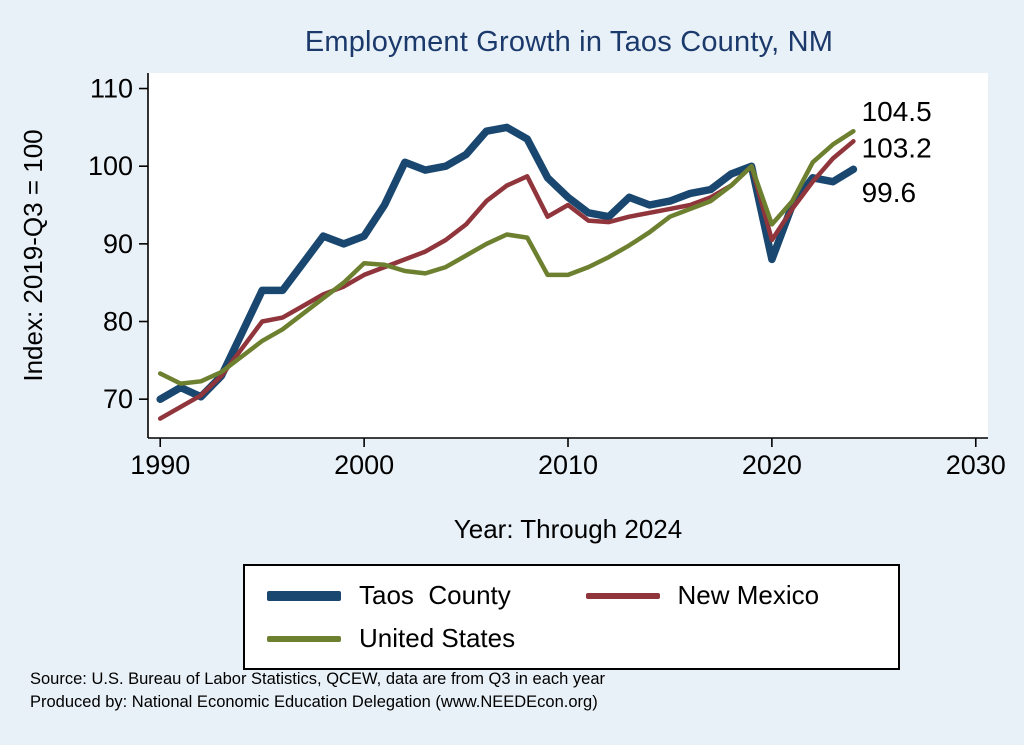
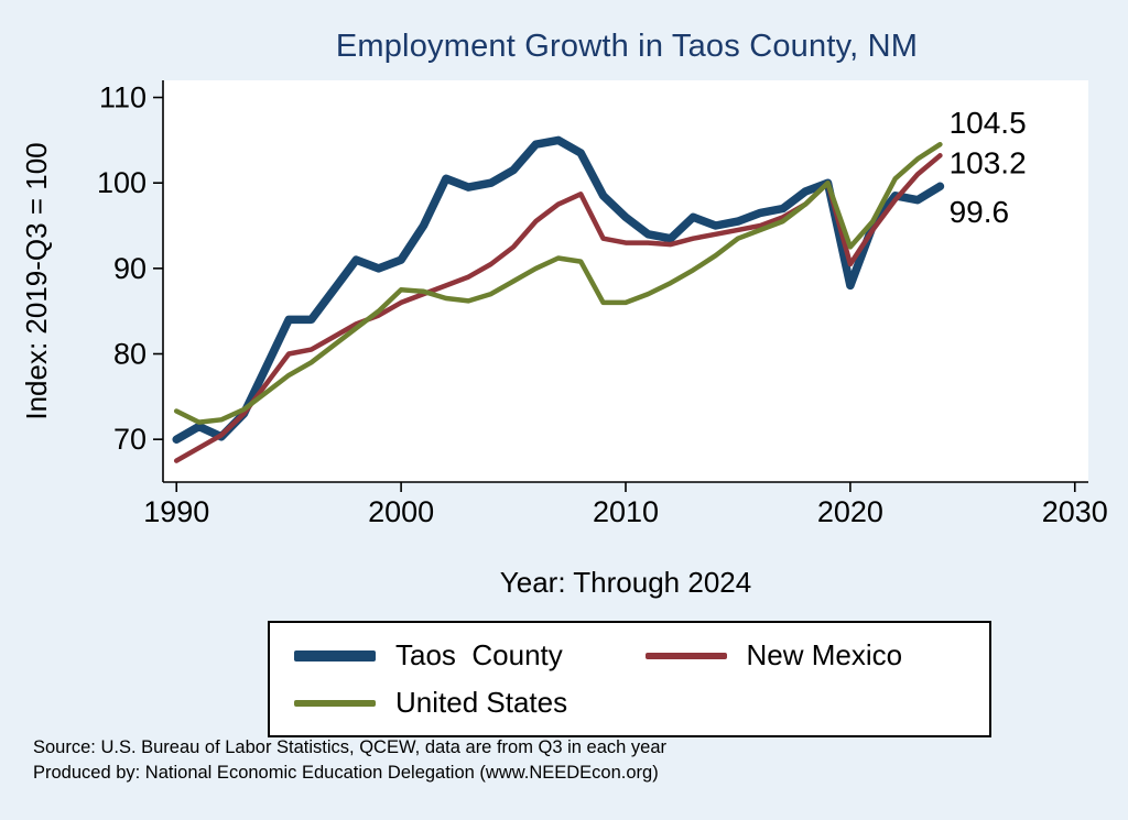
New Mexico/2010: 95 -> 93
